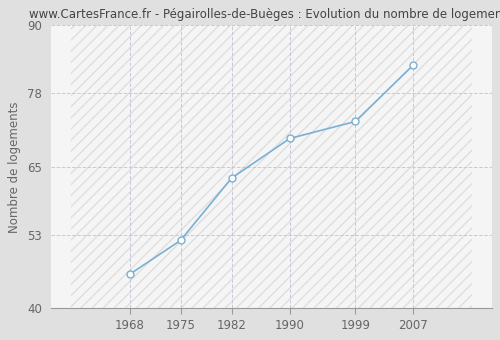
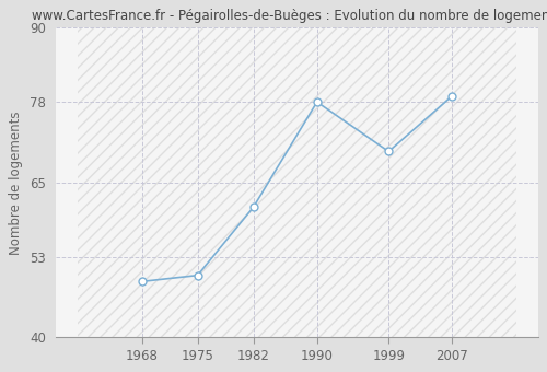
1968: 46 -> 49
1975: 52 -> 50
1982: 63 -> 61
1990: 70 -> 78
1999: 73 -> 70
2007: 83 -> 79
